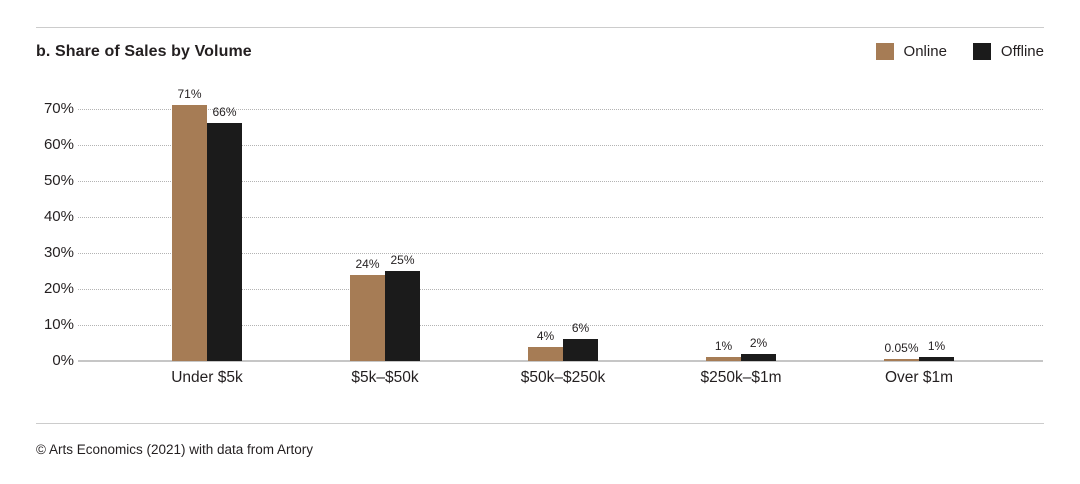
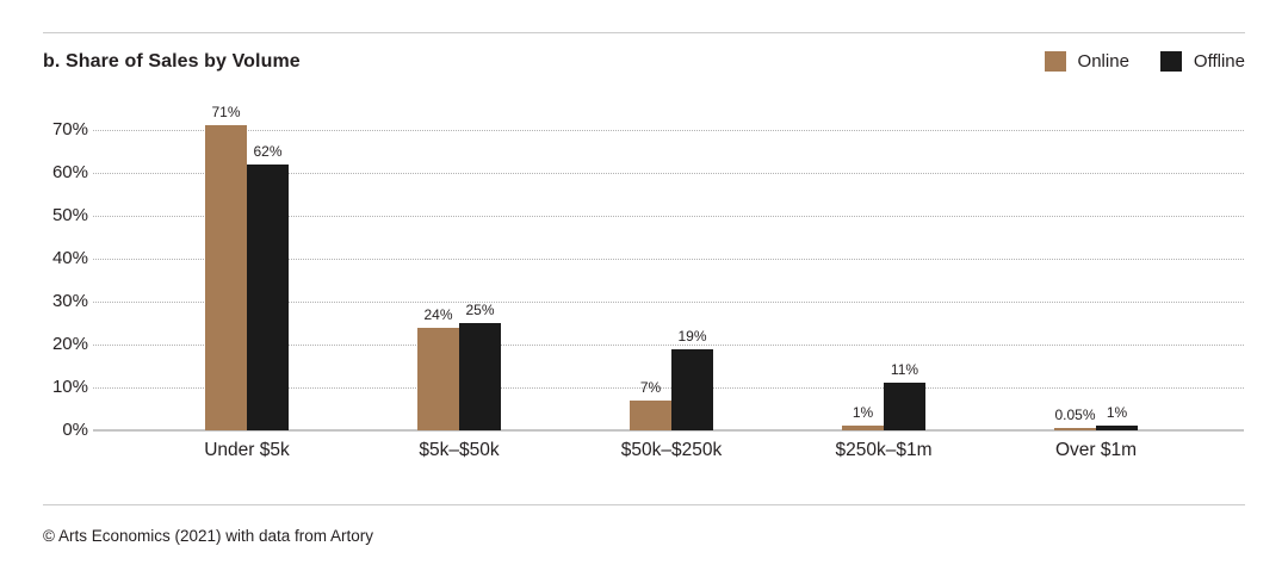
Offline/Under $5k: 66% -> 62%
Online/$50k–$250k: 4% -> 7%
Offline/$50k–$250k: 6% -> 19%
Offline/$250k–$1m: 2% -> 11%
